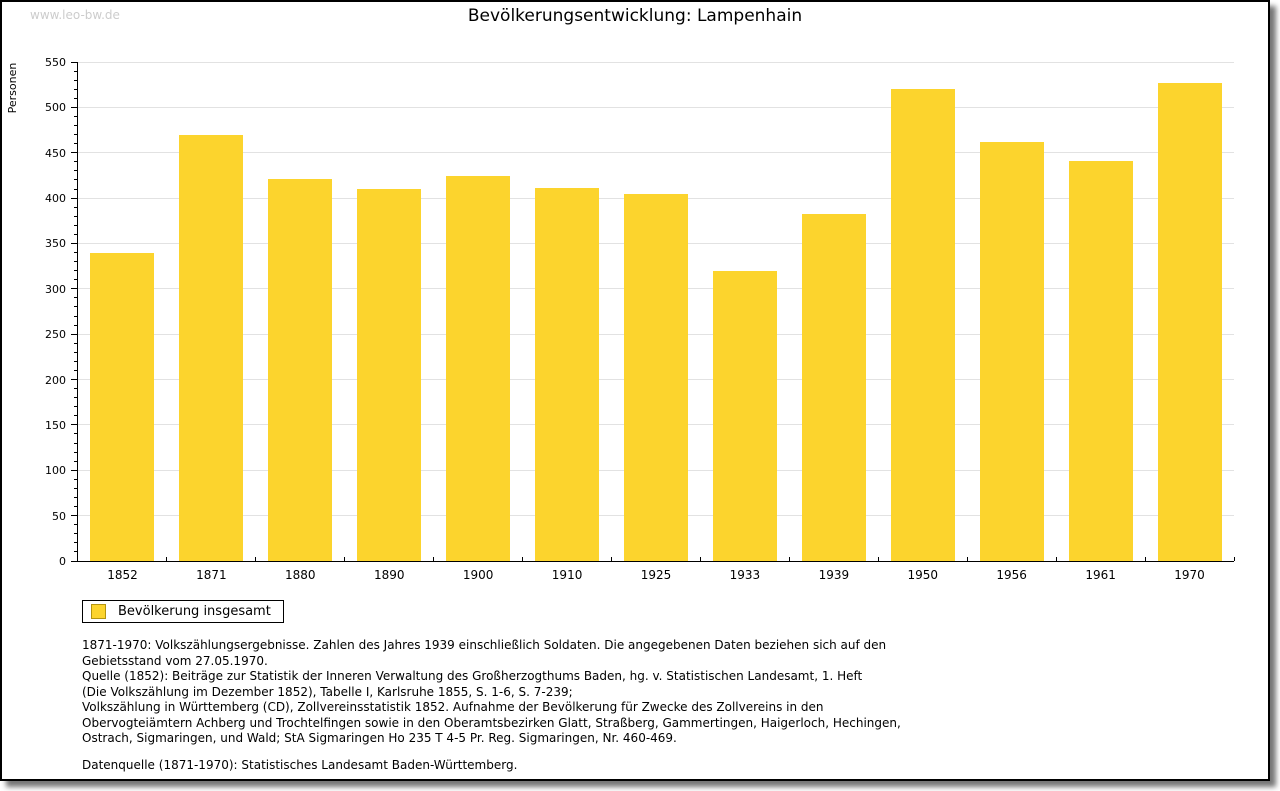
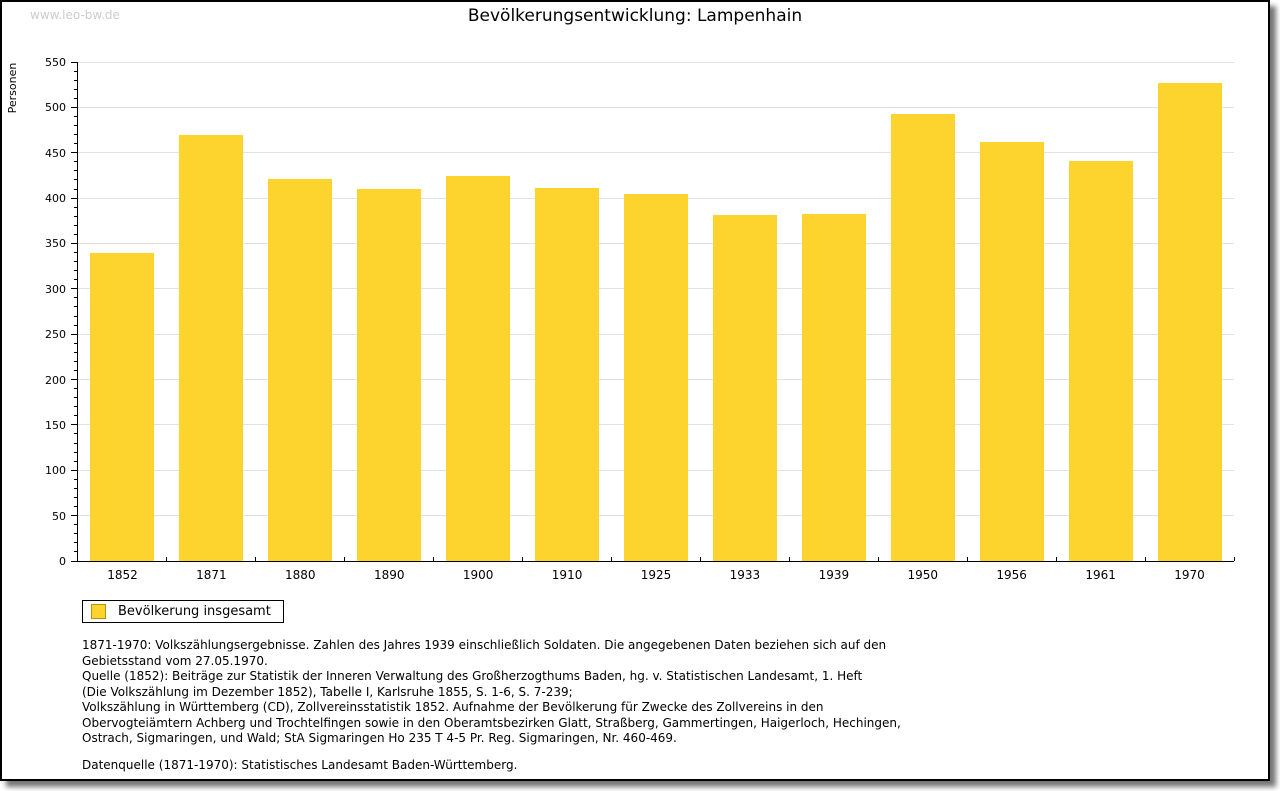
1933: 320 -> 380
1950: 520 -> 490
